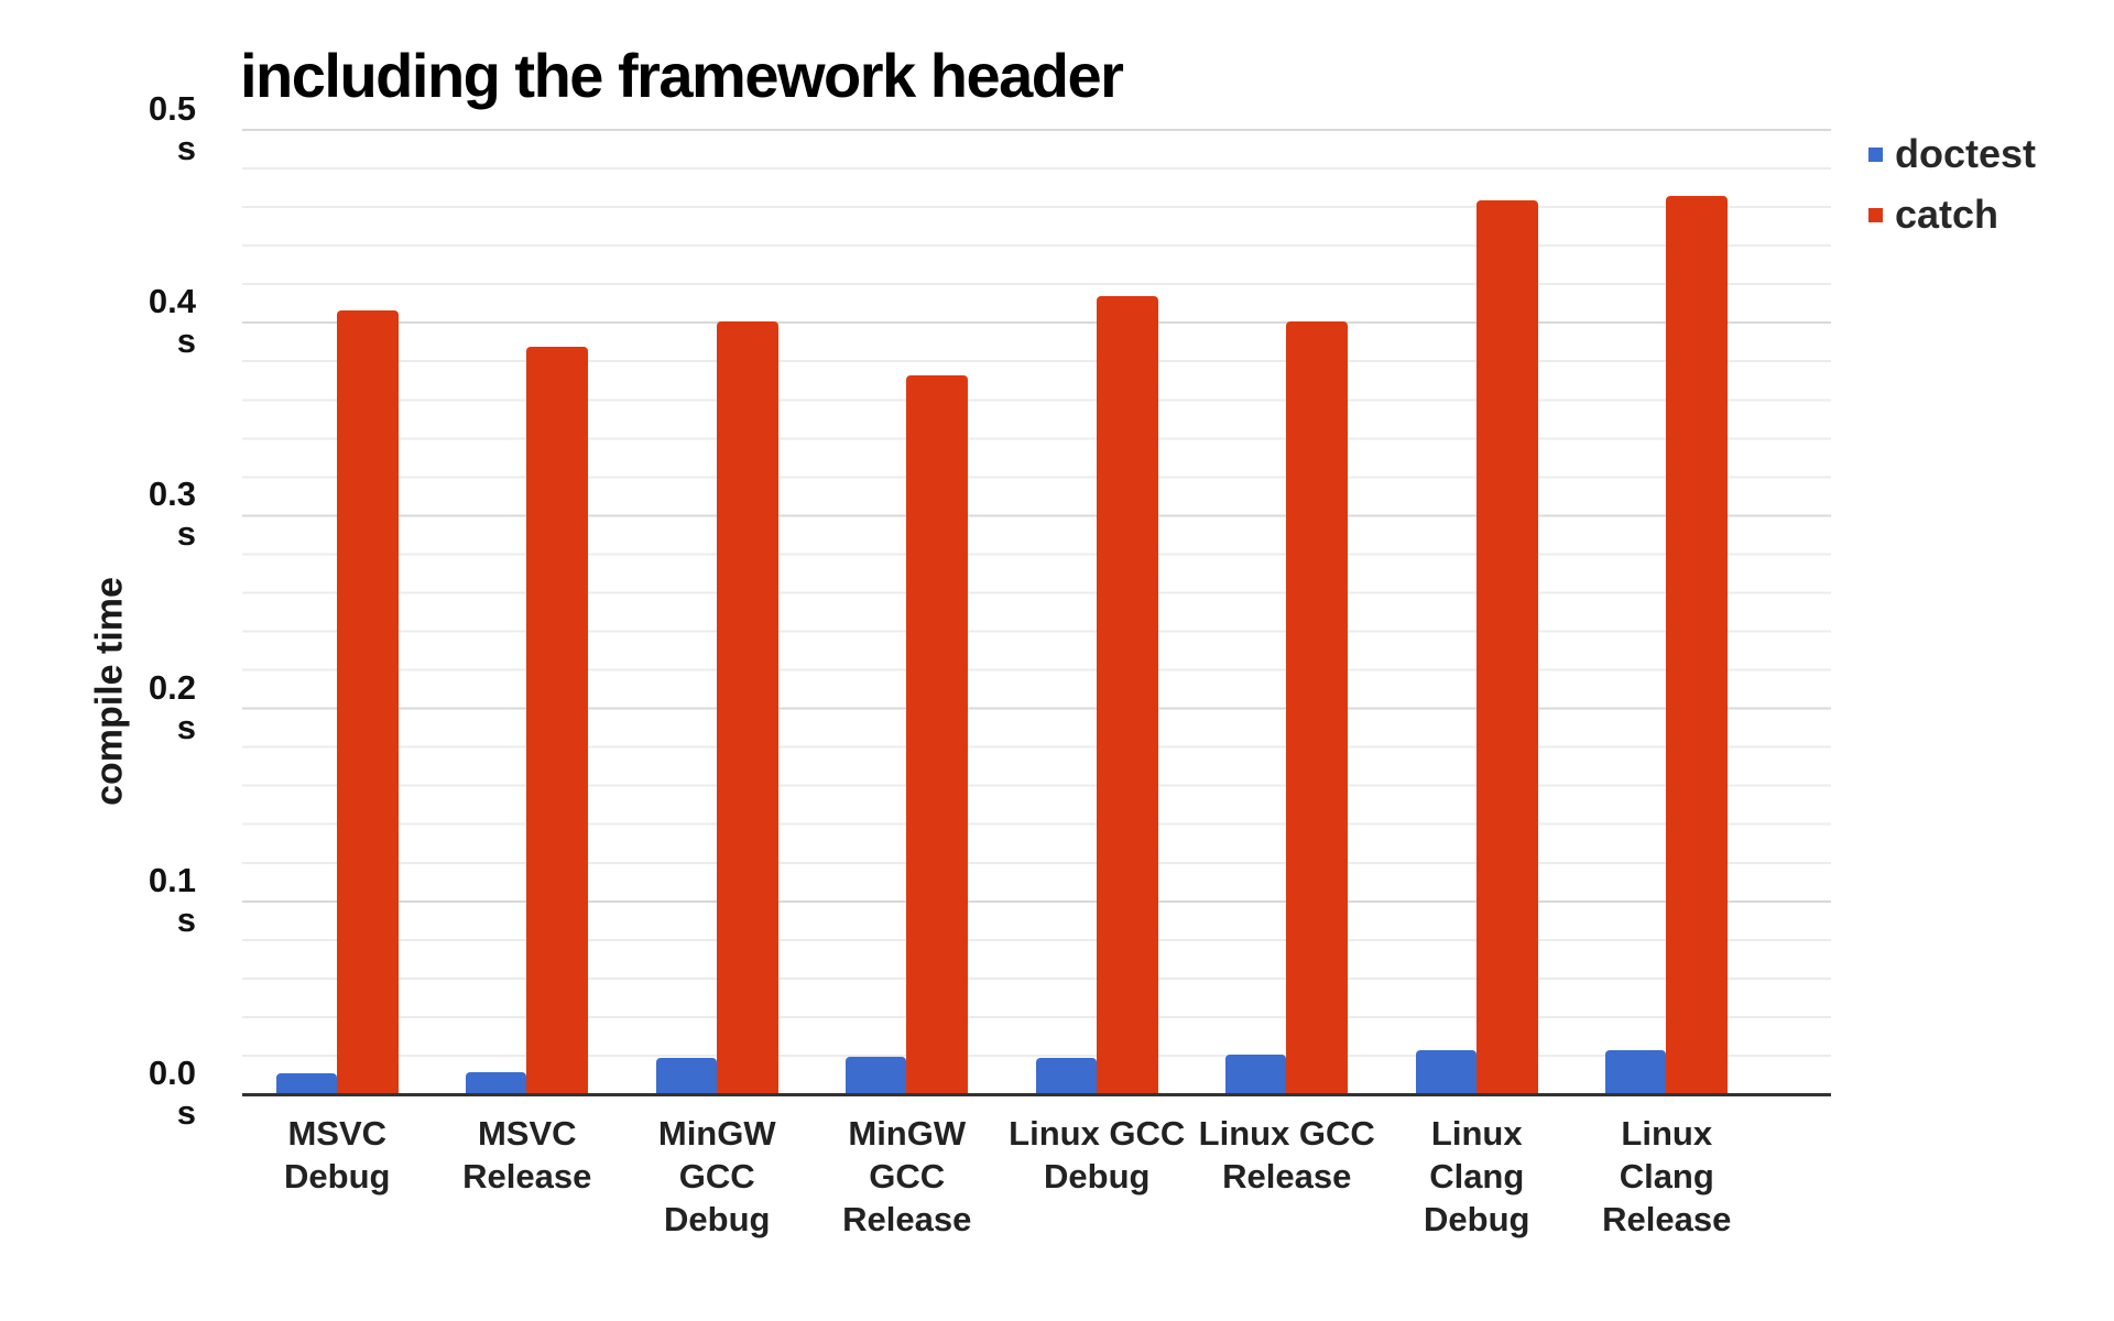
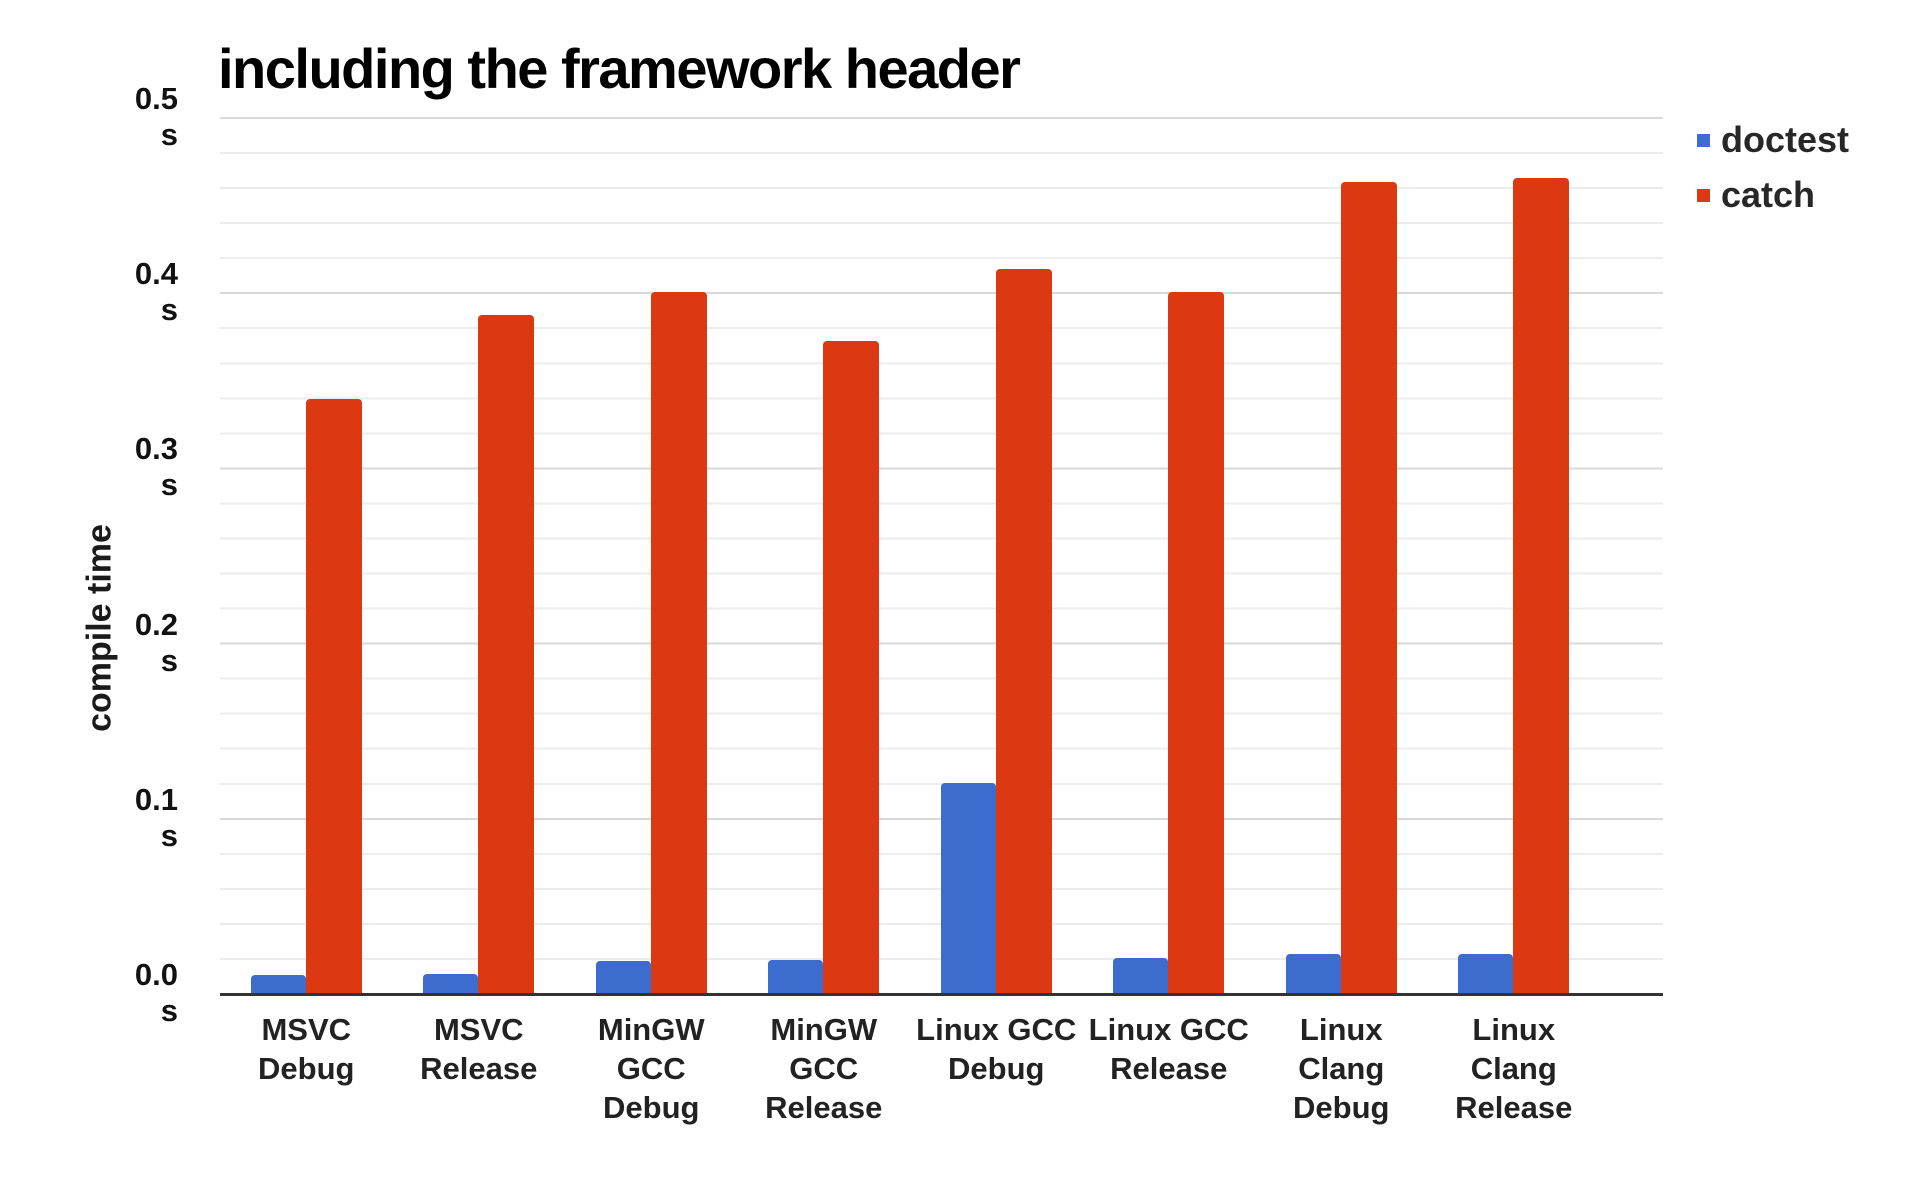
catch/MSVC Debug: 0.406 -> 0.339
doctest/Linux GCC Debug: 0.018 -> 0.120
